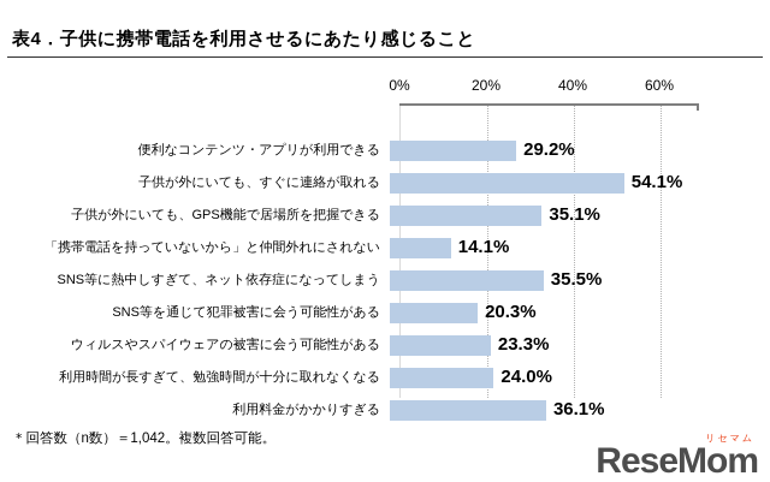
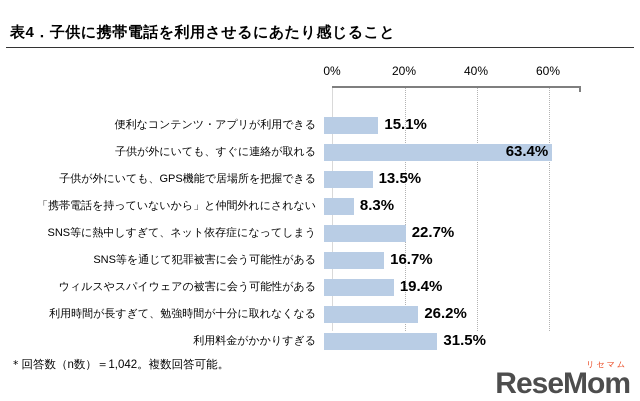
便利なコンテンツ・アプリが利用できる: 29.2% -> 15.1%
子供が外にいても、すぐに連絡が取れる: 54.1% -> 63.4%
子供が外にいても、GPS機能で居場所を把握できる: 35.1% -> 13.5%
「携帯電話を持っていないから」と仲間外れにされない: 14.1% -> 8.3%
SNS等に熱中しすぎて、ネット依存症になってしまう: 35.5% -> 22.7%
SNS等を通じて犯罪被害に会う可能性がある: 20.3% -> 16.7%
ウィルスやスパイウェアの被害に会う可能性がある: 23.3% -> 19.4%
利用時間が長すぎて、勉強時間が十分に取れなくなる: 24.0% -> 26.2%
利用料金がかかりすぎる: 36.1% -> 31.5%
